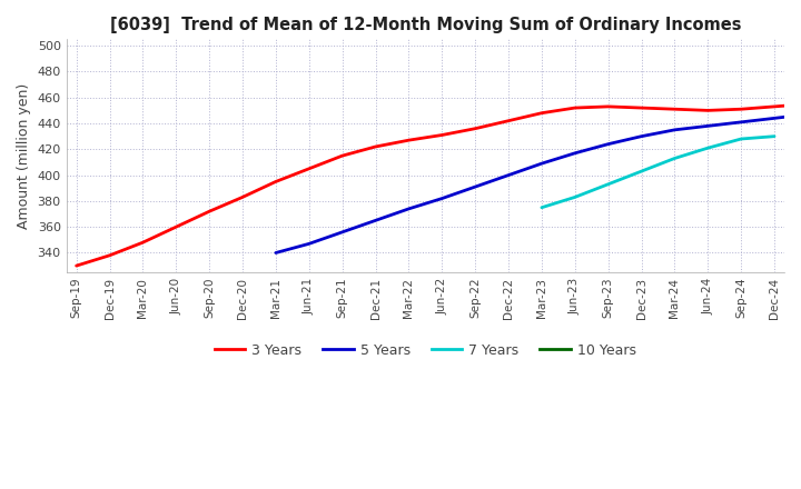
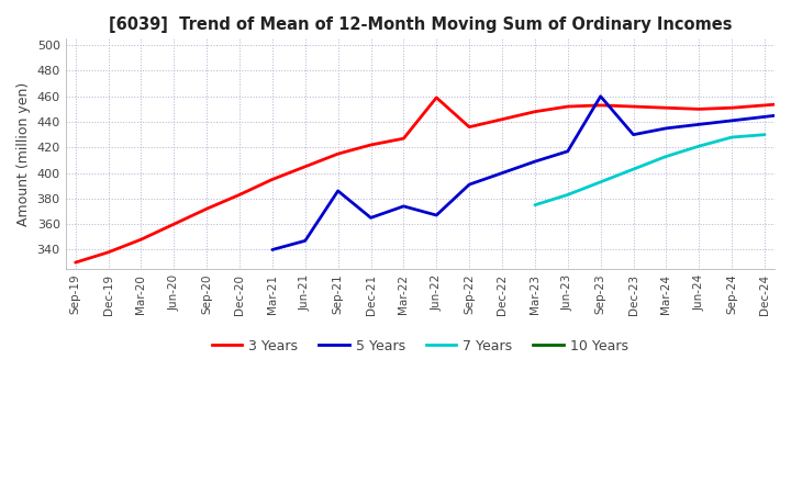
5 Years/Sep-21: 356 -> 386
3 Years/Jun-22: 431 -> 459
5 Years/Jun-22: 382 -> 367
5 Years/Sep-23: 424 -> 460
